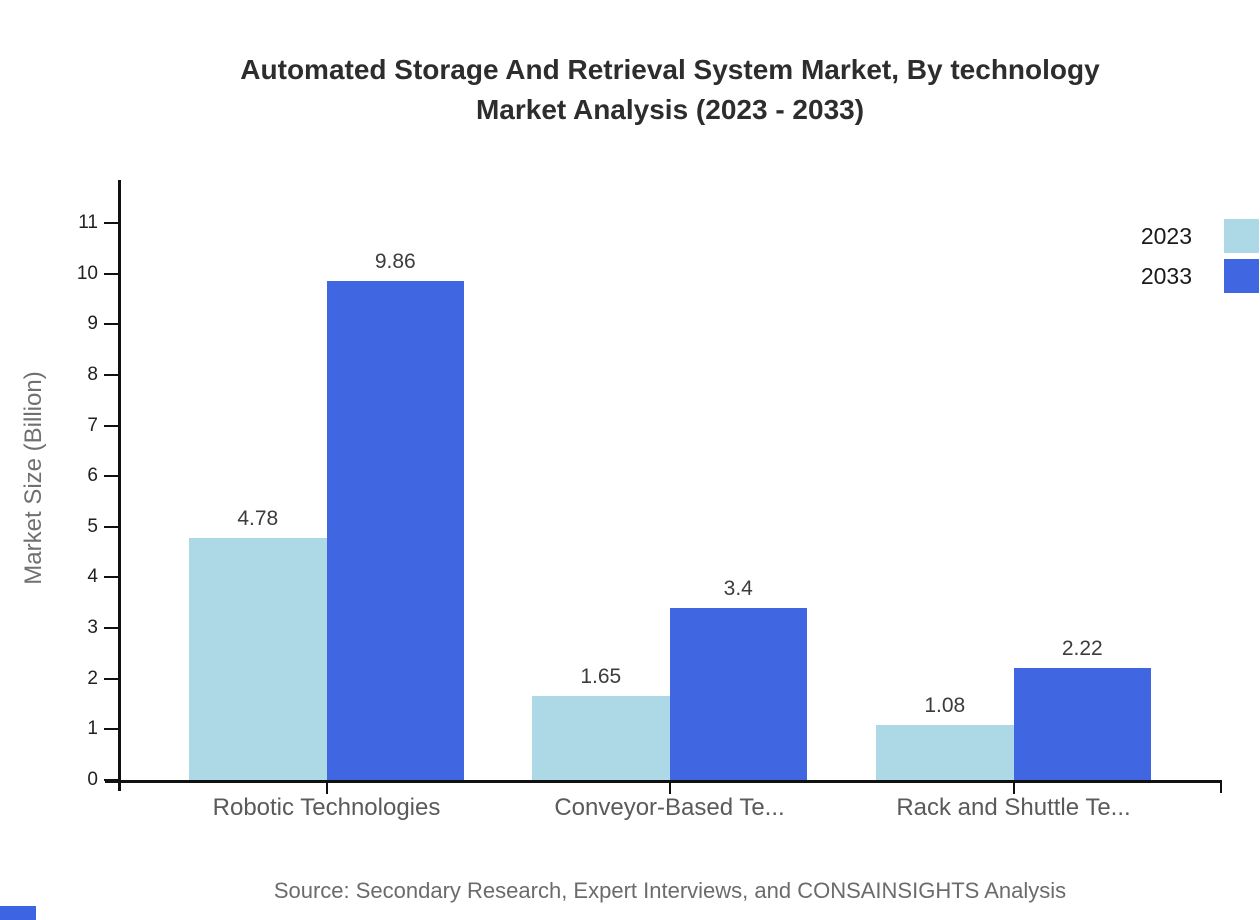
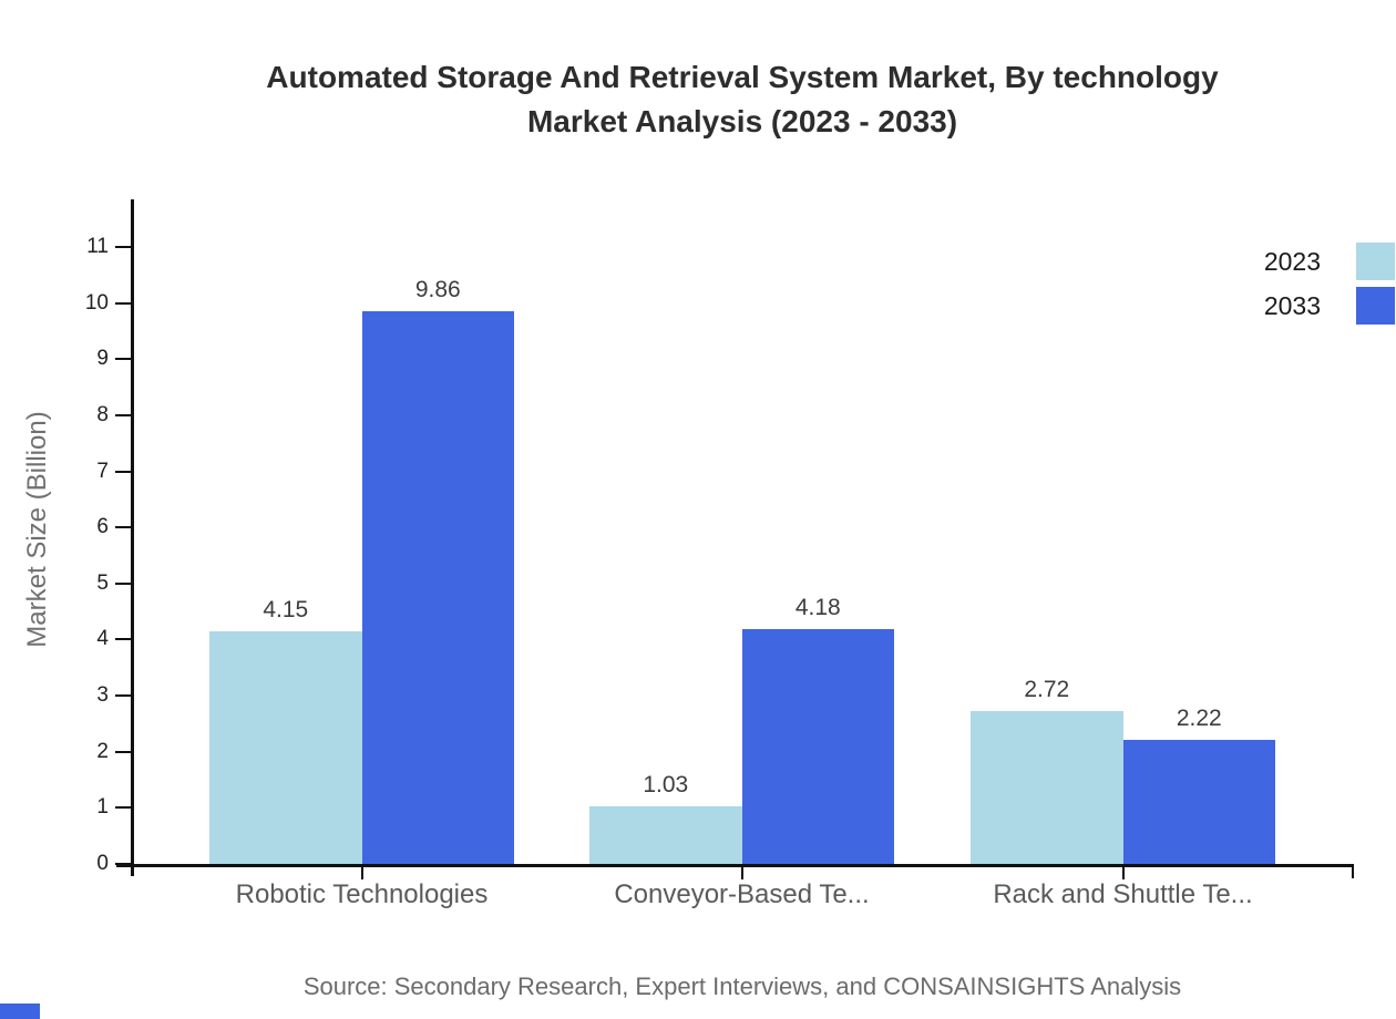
2023/Robotic Technologies: 4.78 -> 4.15
2023/Conveyor-Based Te...: 1.65 -> 1.03
2033/Conveyor-Based Te...: 3.4 -> 4.18
2023/Rack and Shuttle Te...: 1.08 -> 2.72
